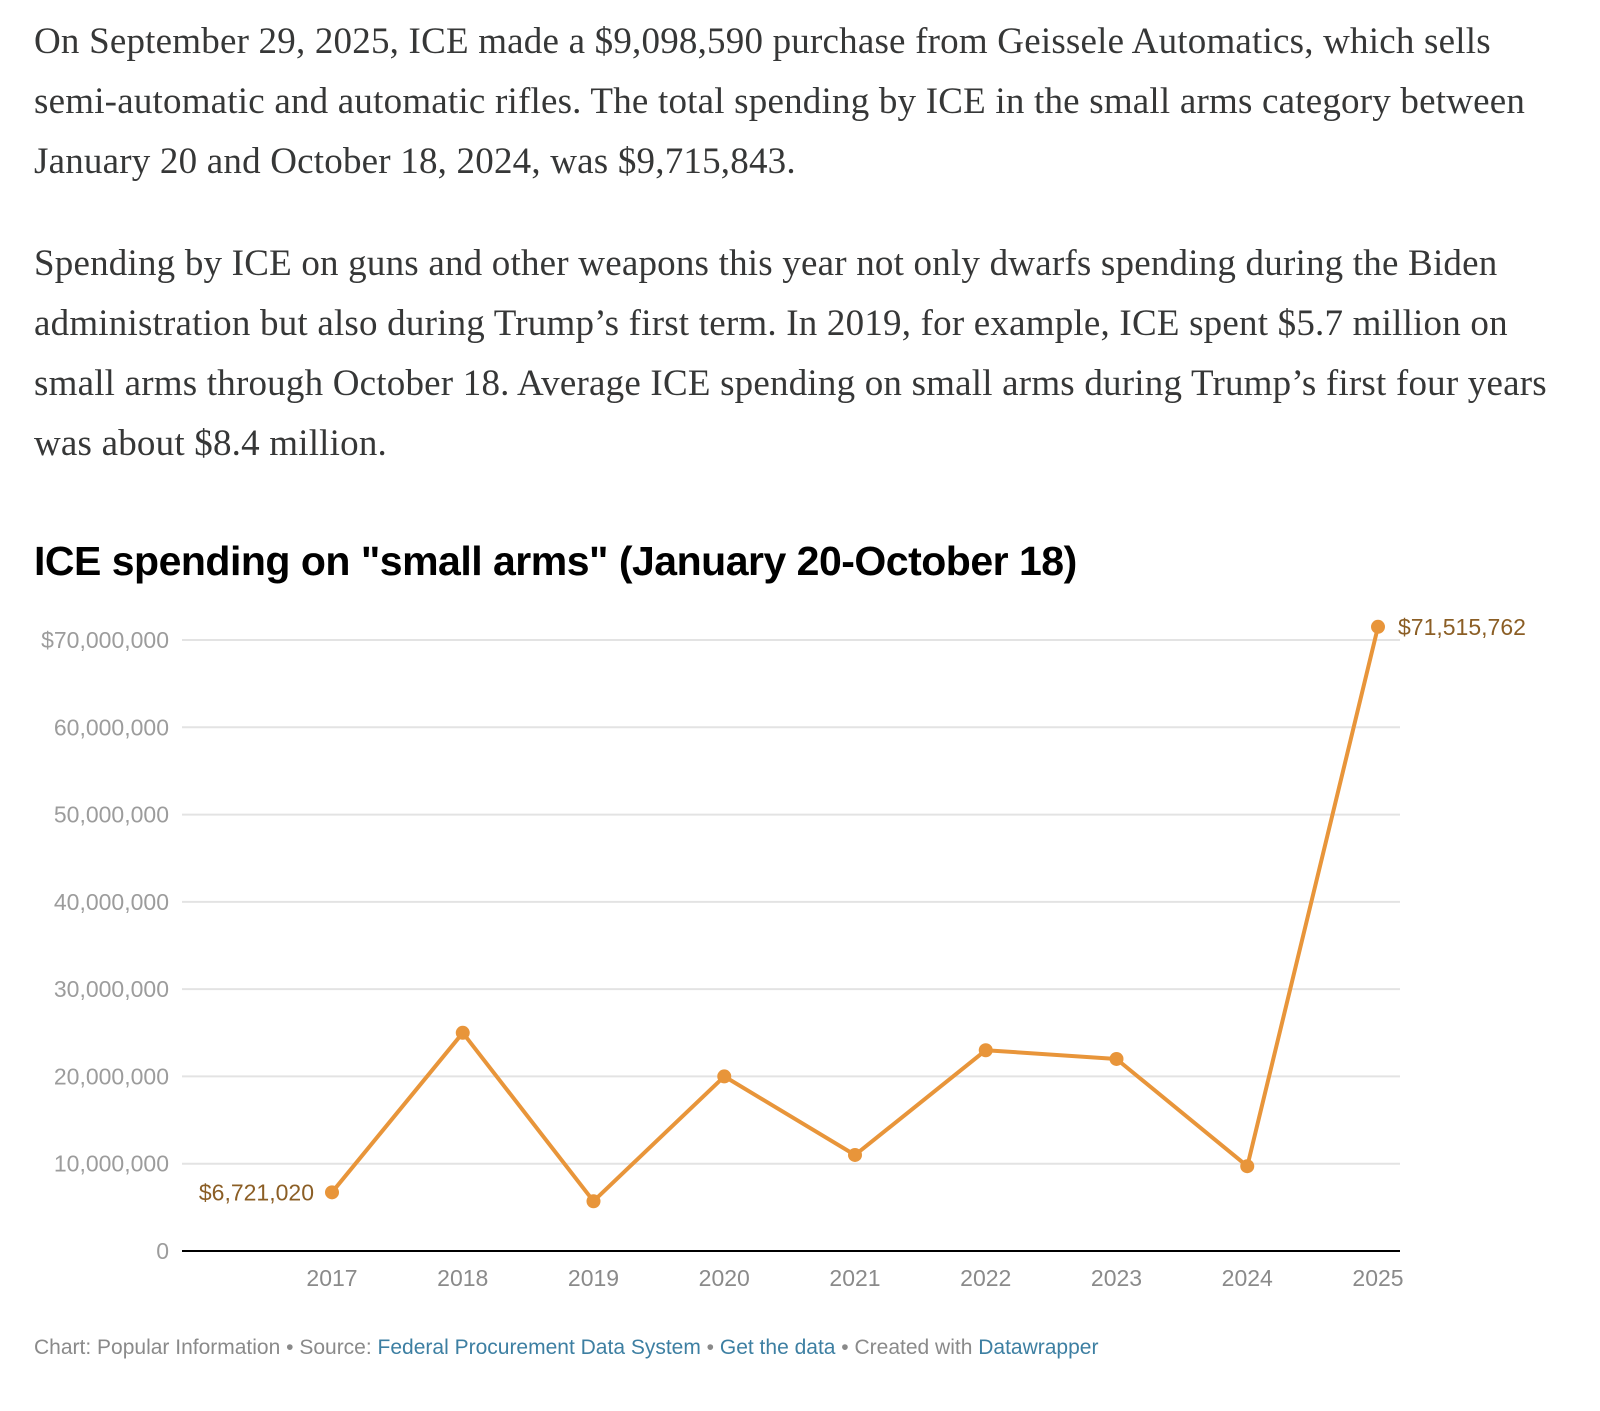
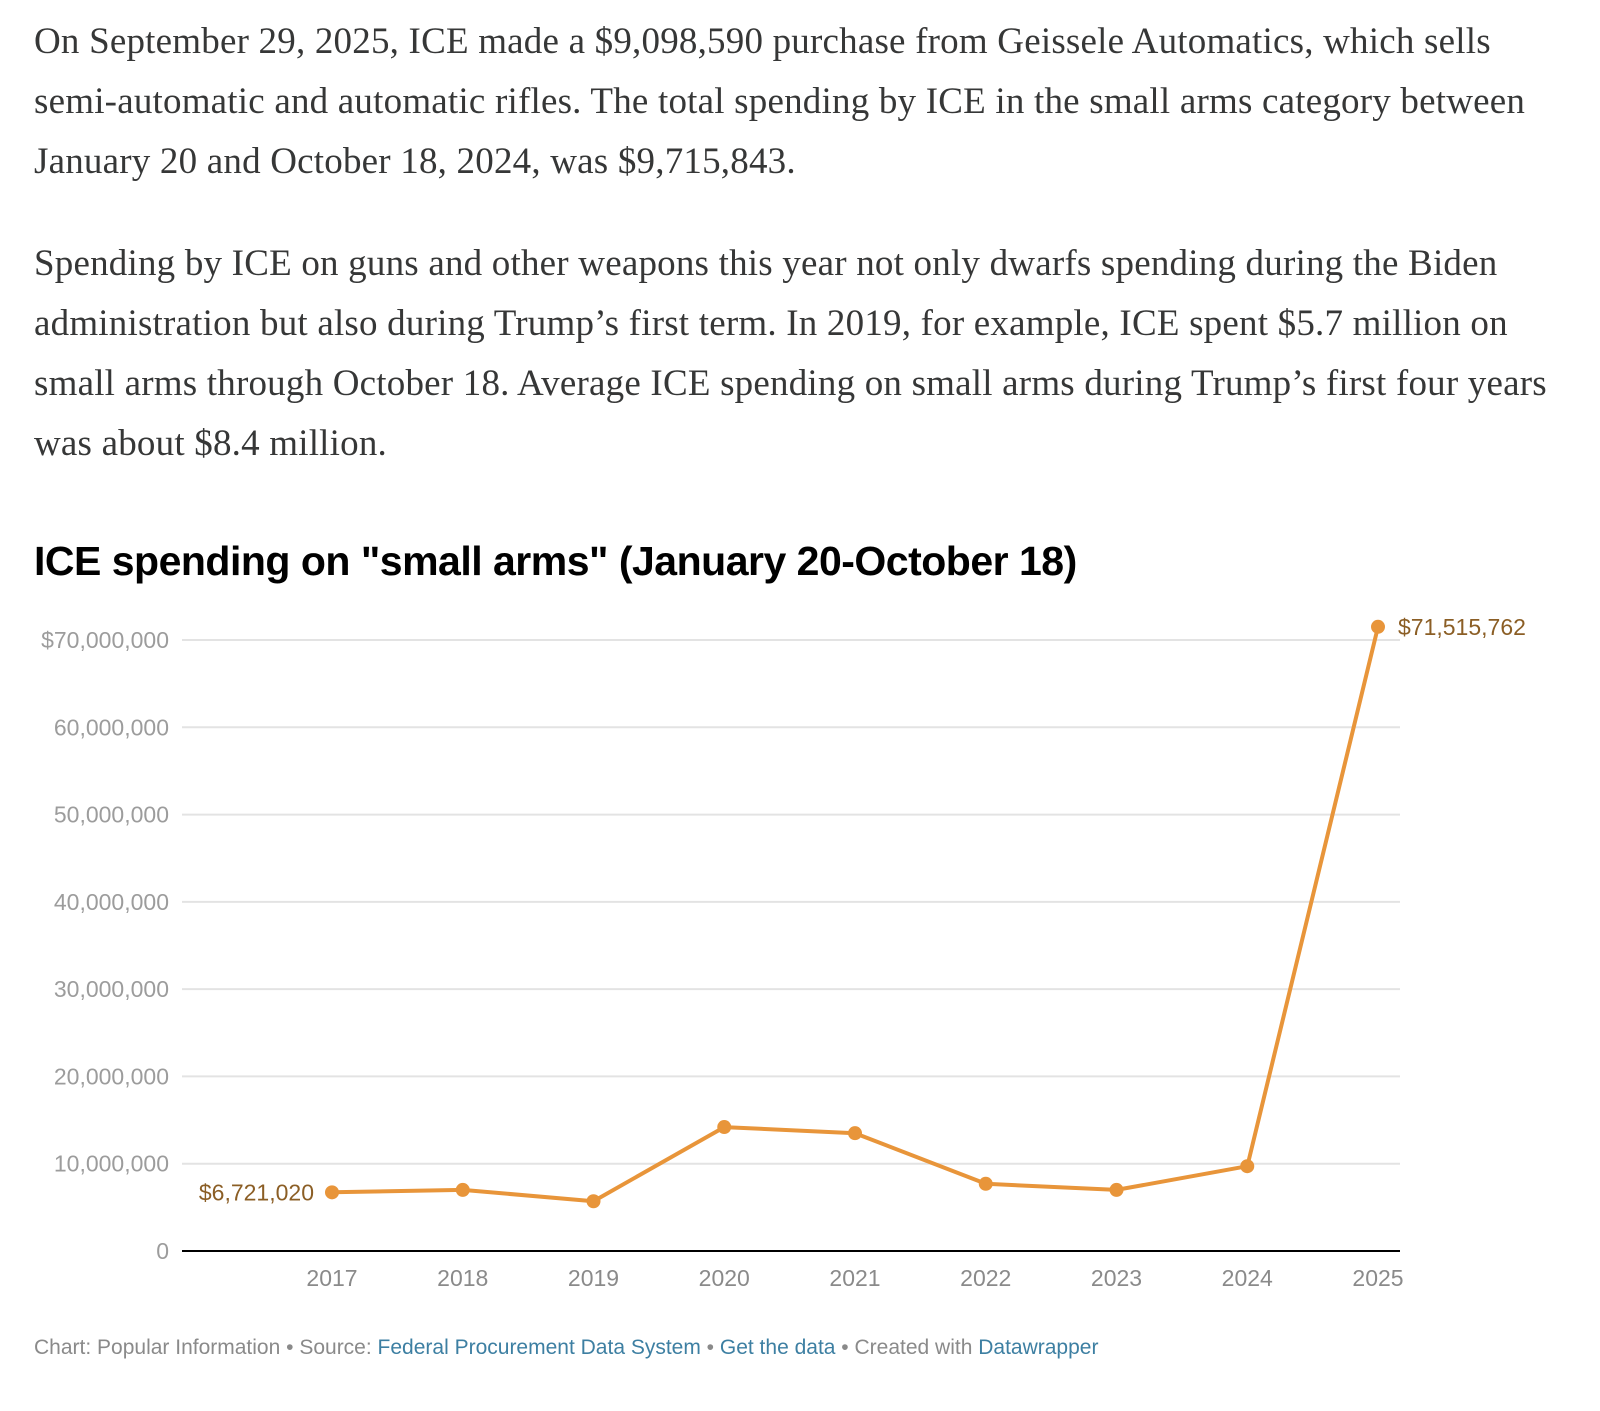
2018: $25000000 -> $7000000
2020: $20000000 -> $14000000
2021: $11000000 -> $14000000
2022: $23000000 -> $8000000
2023: $22000000 -> $7000000
